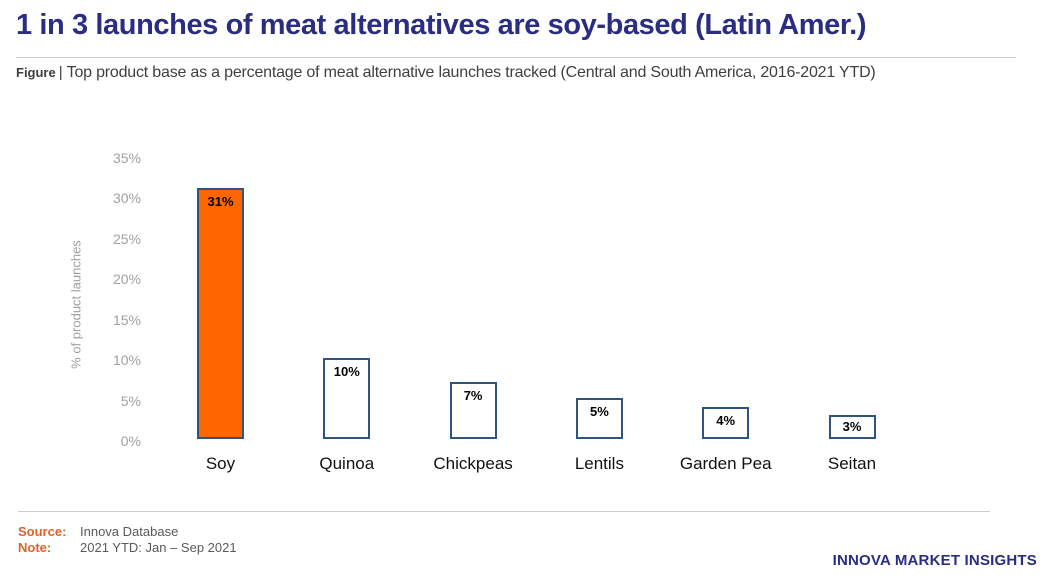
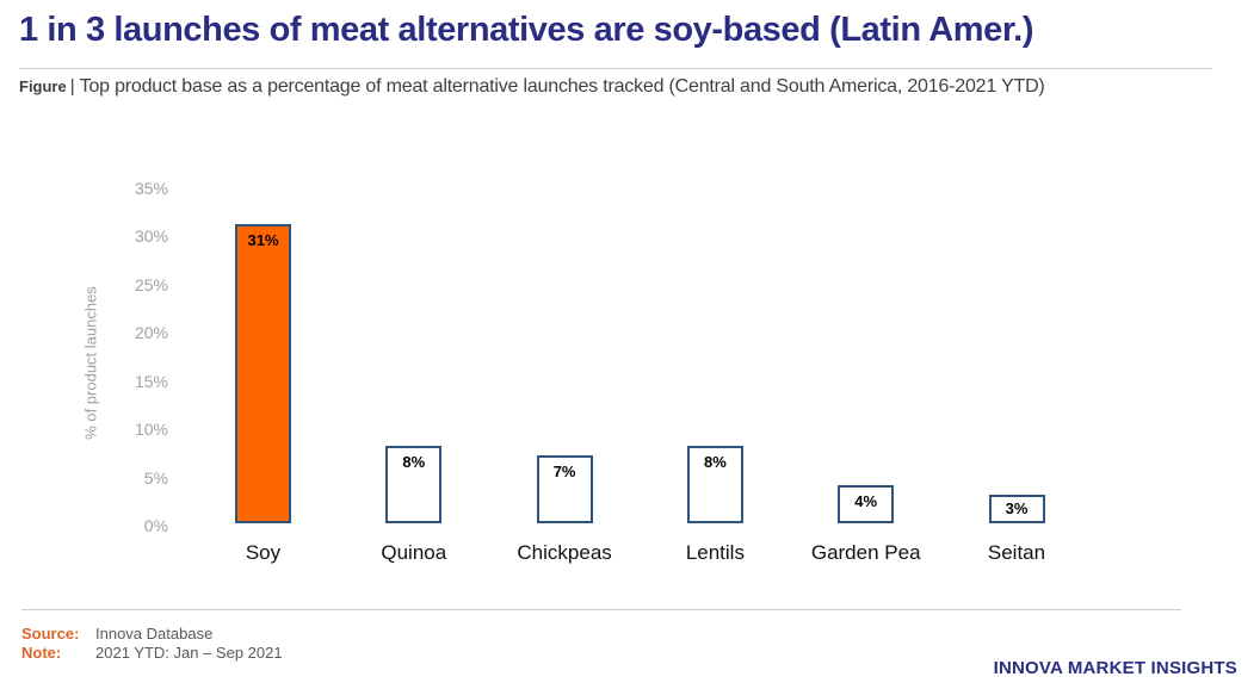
Quinoa: 10% -> 8%
Lentils: 5% -> 8%
